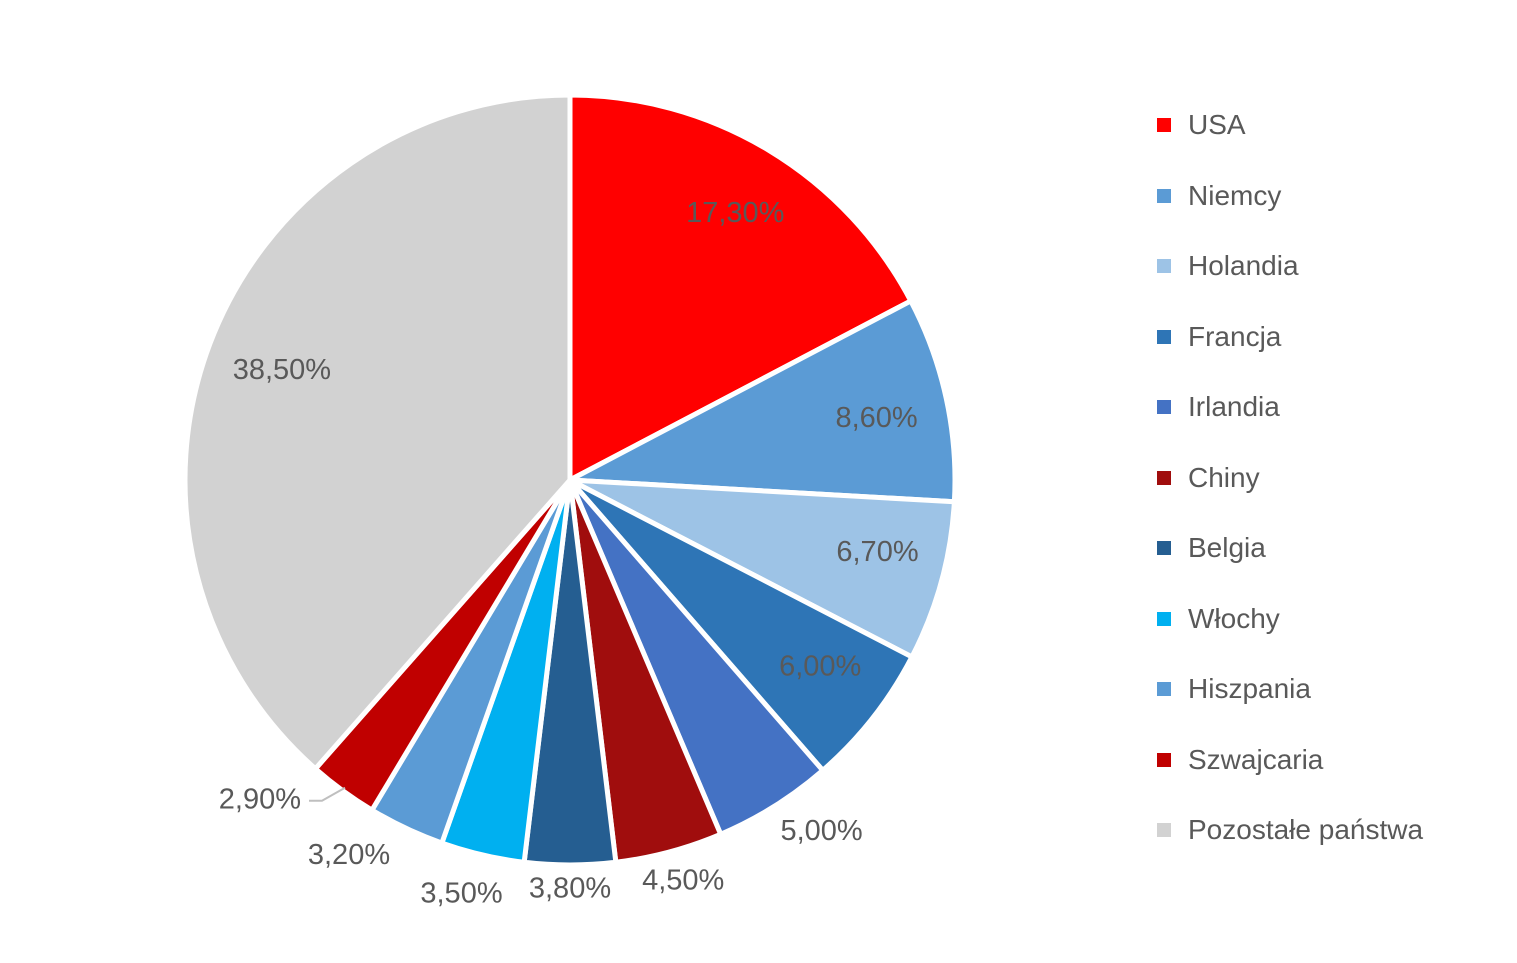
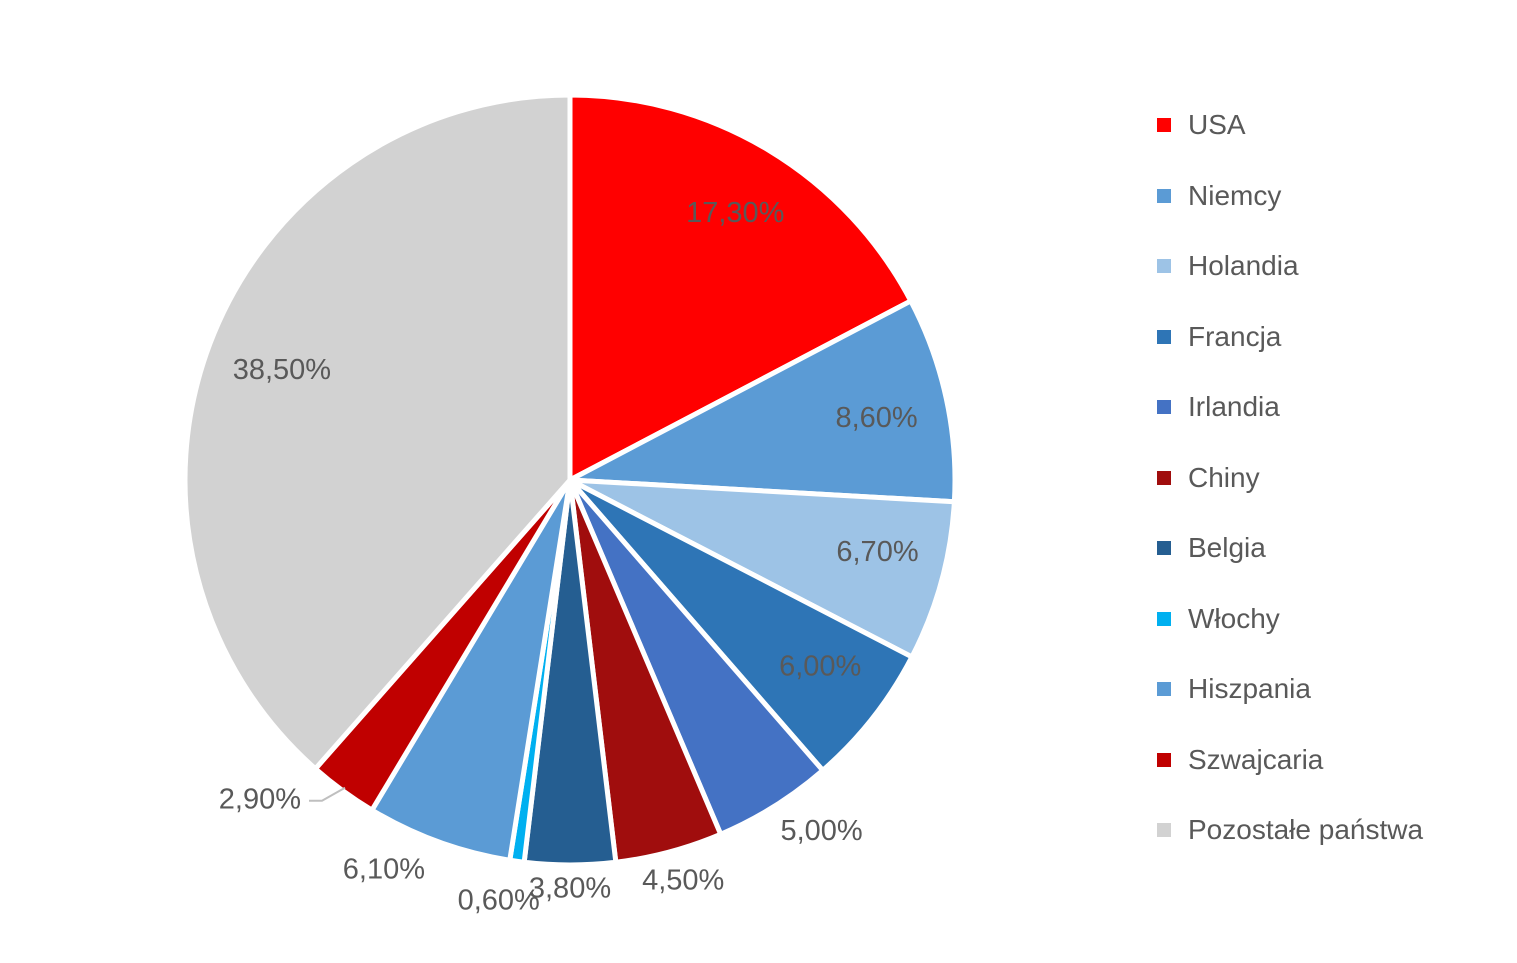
Włochy: 3,50% -> 0,60%
Hiszpania: 3,20% -> 6,10%
